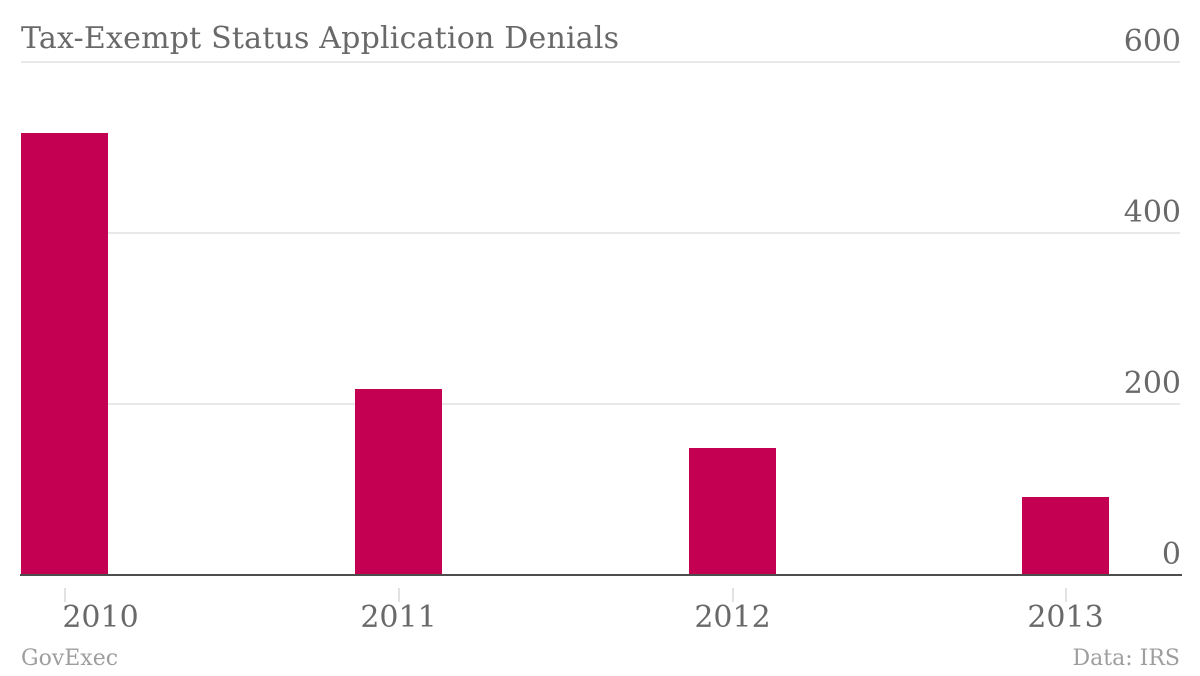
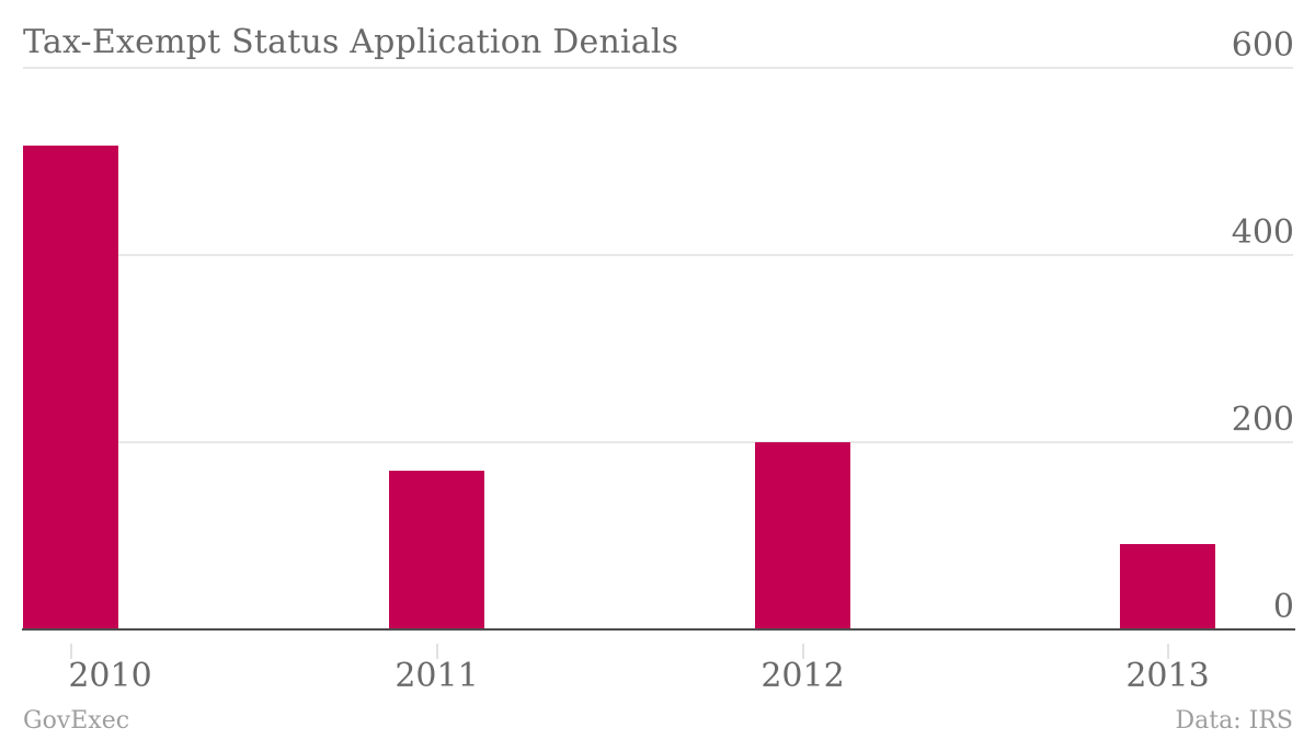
2011: 220 -> 170
2012: 150 -> 200
